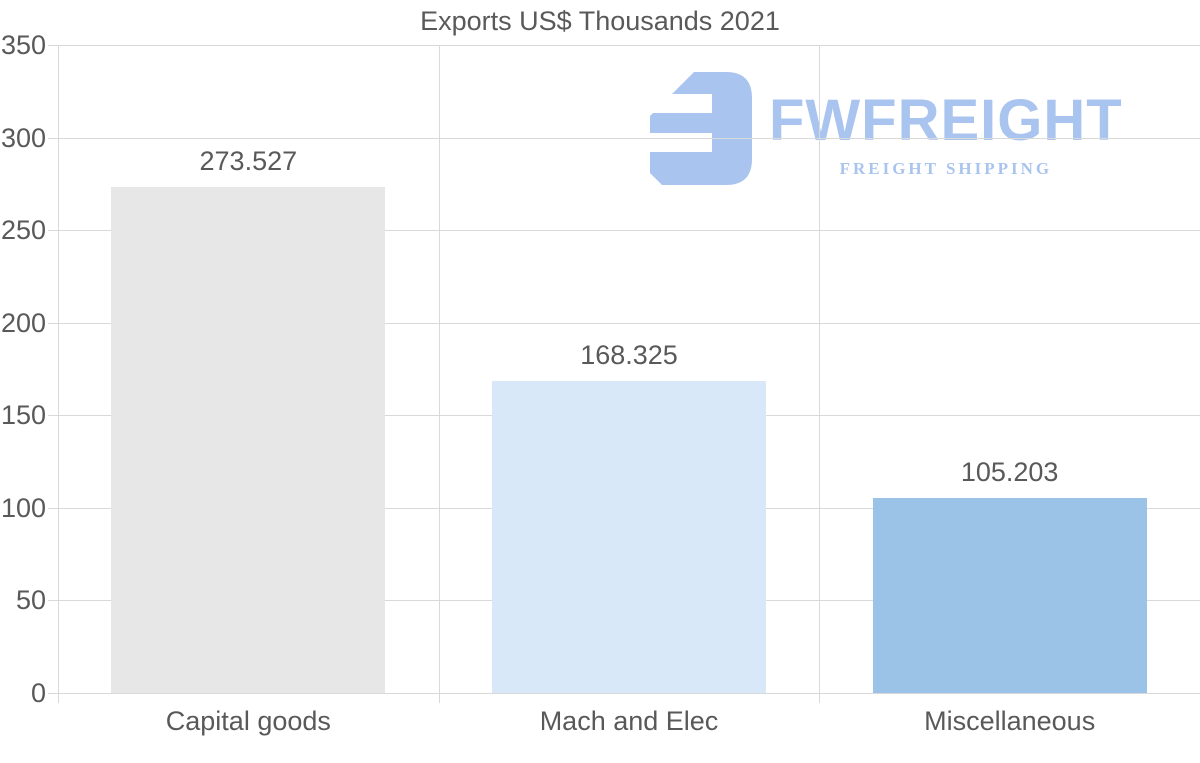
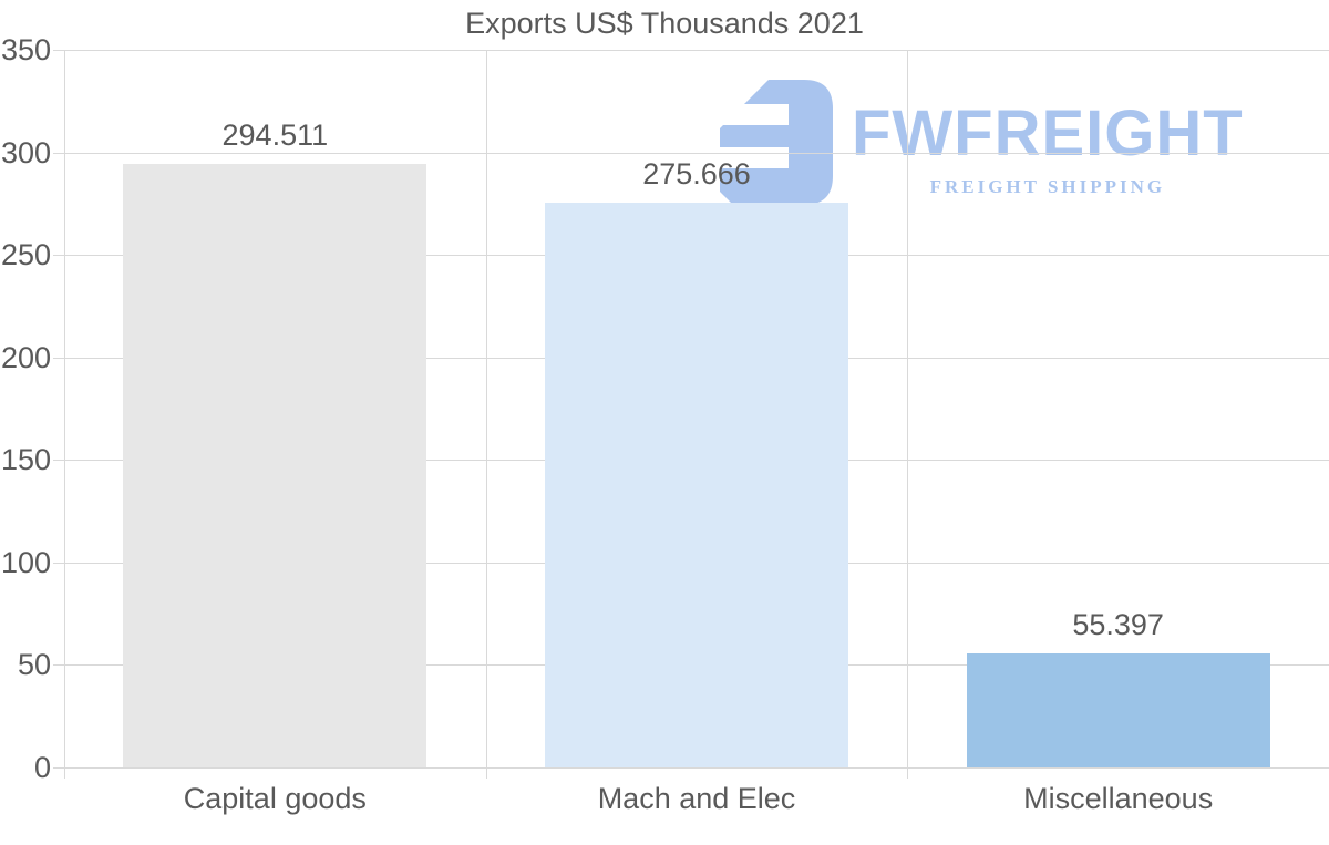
Capital goods: 273.527 -> 294.511
Mach and Elec: 168.325 -> 275.666
Miscellaneous: 105.203 -> 55.397
